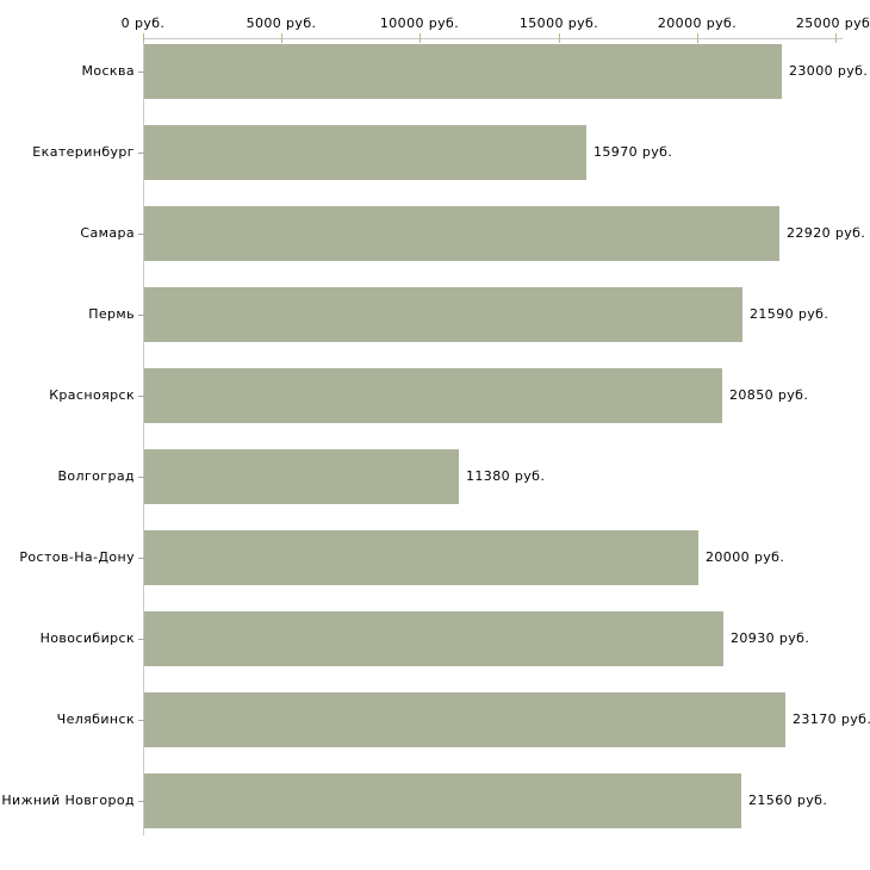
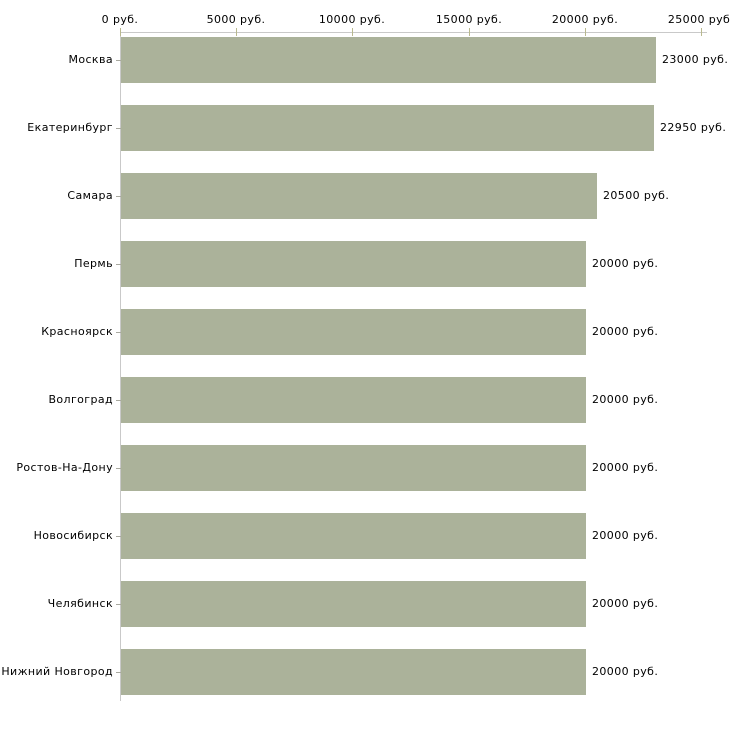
Екатеринбург: 15970 -> 22950
Самара: 22920 -> 20500
Пермь: 21590 -> 20000
Красноярск: 20850 -> 20000
Волгоград: 11380 -> 20000
Новосибирск: 20930 -> 20000
Челябинск: 23170 -> 20000
Нижний Новгород: 21560 -> 20000
